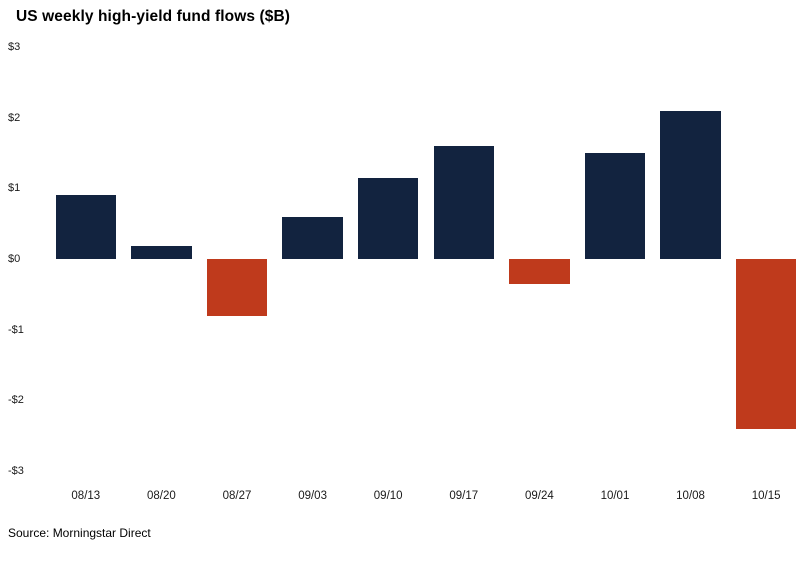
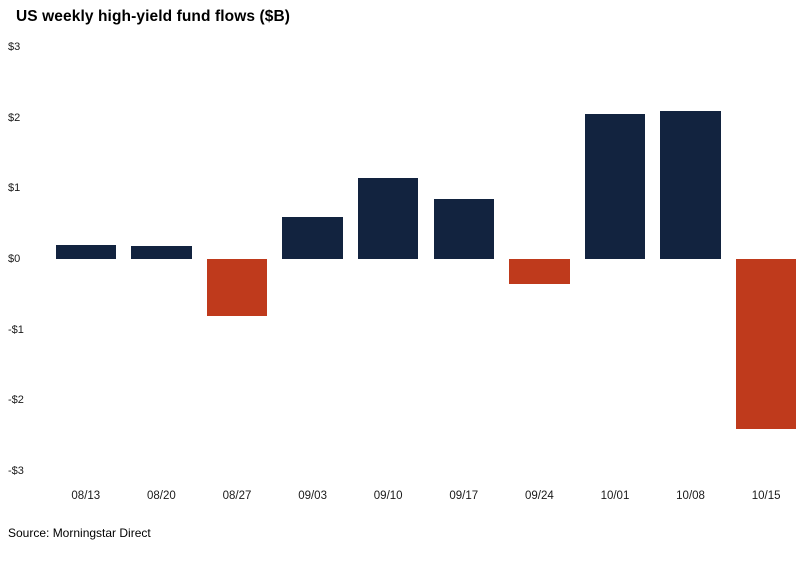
08/13: $0.9 -> $0.2
09/17: $1.6 -> $0.8
10/01: $1.5 -> $2.0
